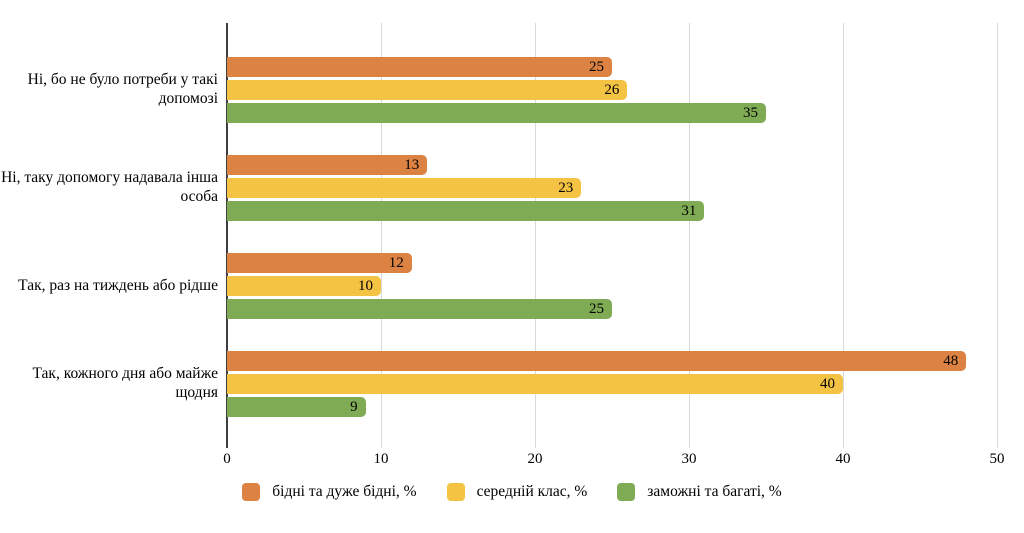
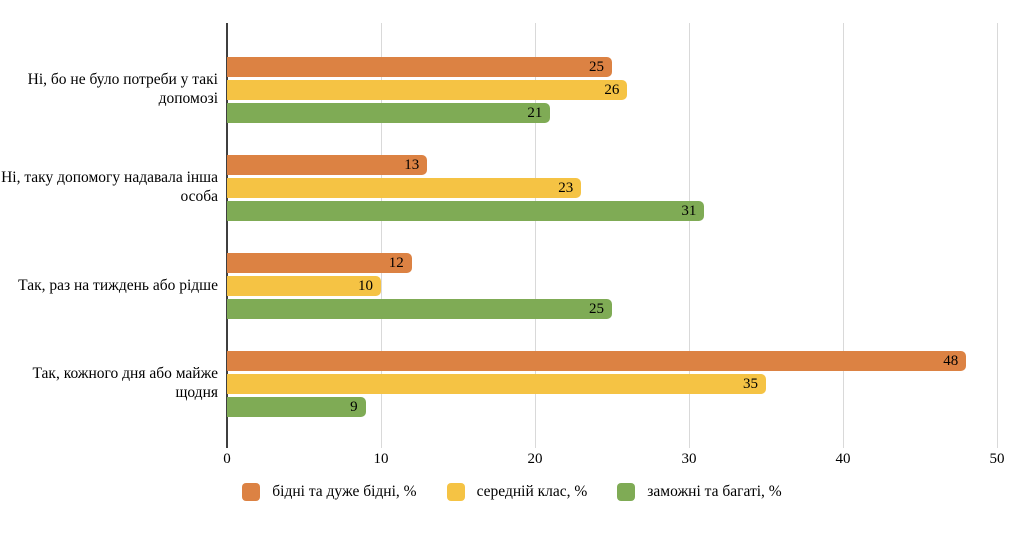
заможні та багаті, %/Ні, бо не було потреби у такі допомозі: 35 -> 21
середній клас, %/Так, кожного дня або майже щодня: 40 -> 35
